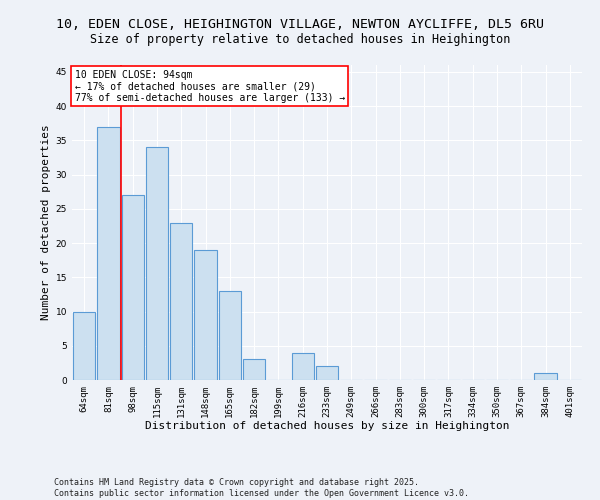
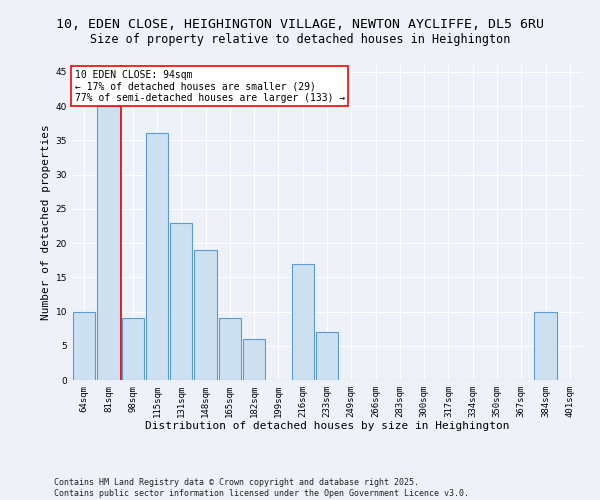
81sqm: 37 -> 40
98sqm: 27 -> 9
115sqm: 34 -> 36
165sqm: 13 -> 9
182sqm: 3 -> 6
216sqm: 4 -> 17
233sqm: 2 -> 7
384sqm: 1 -> 10
